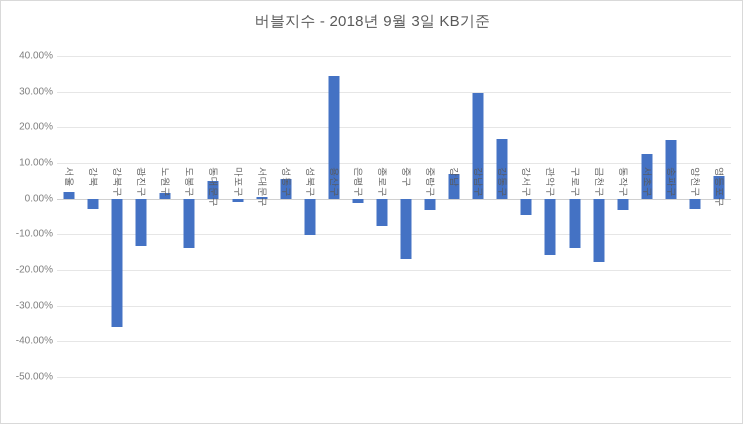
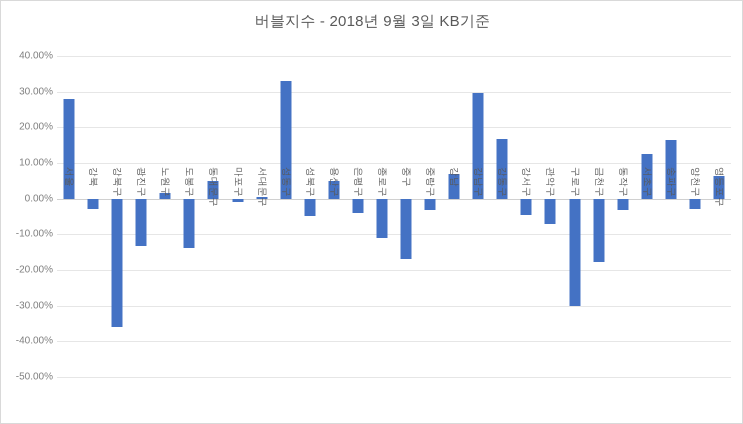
서울: 2% -> 28%
성동구: 6% -> 33%
성북구: -10% -> -5%
용산구: 34% -> 5%
은평구: -1% -> -4%
종로구: -8% -> -11%
관악구: -16% -> -7%
구로구: -14% -> -30%
